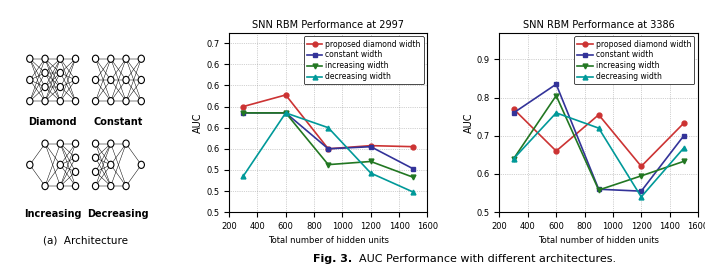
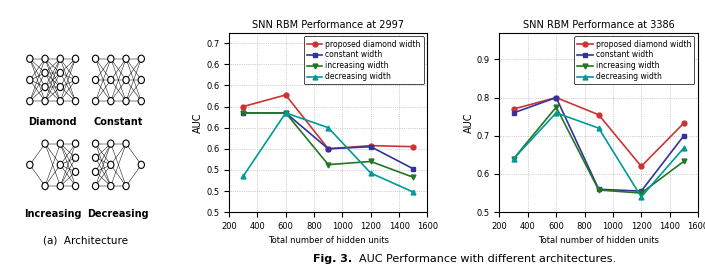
SNN RBM Performance at 3386/proposed diamond width/600: 0.660 -> 0.800
SNN RBM Performance at 3386/constant width/600: 0.835 -> 0.800
SNN RBM Performance at 3386/increasing width/600: 0.805 -> 0.775
SNN RBM Performance at 3386/increasing width/1200: 0.595 -> 0.550
